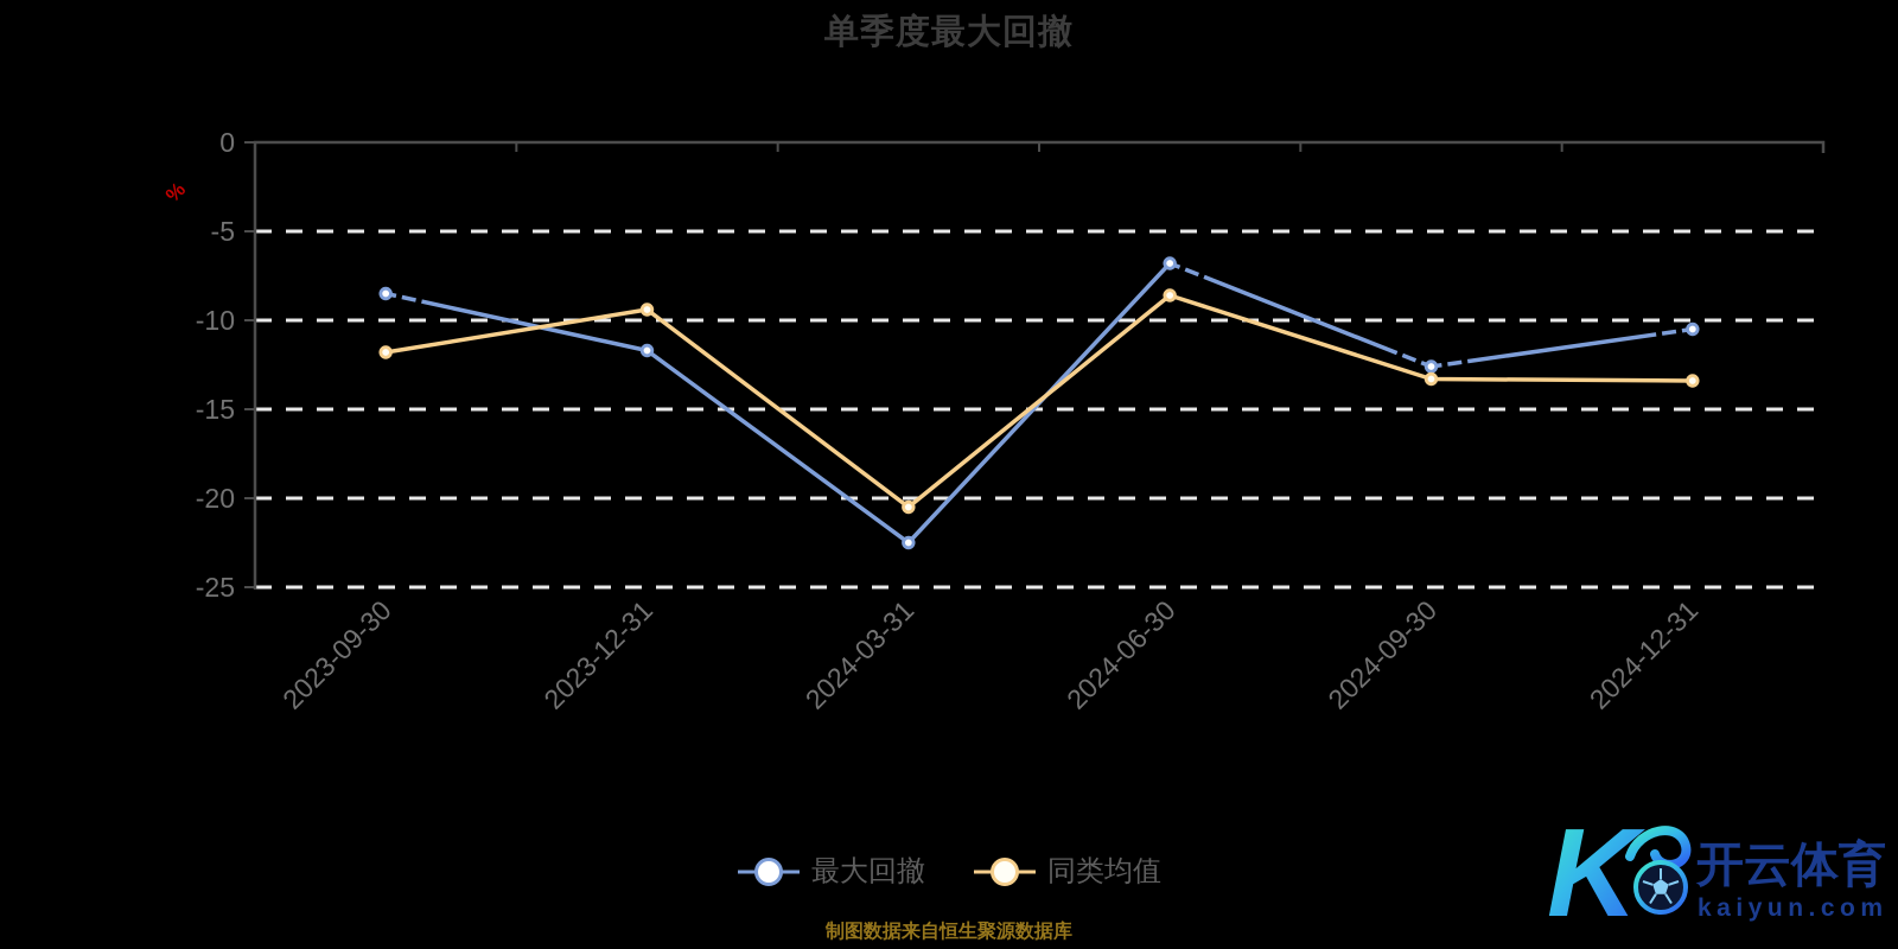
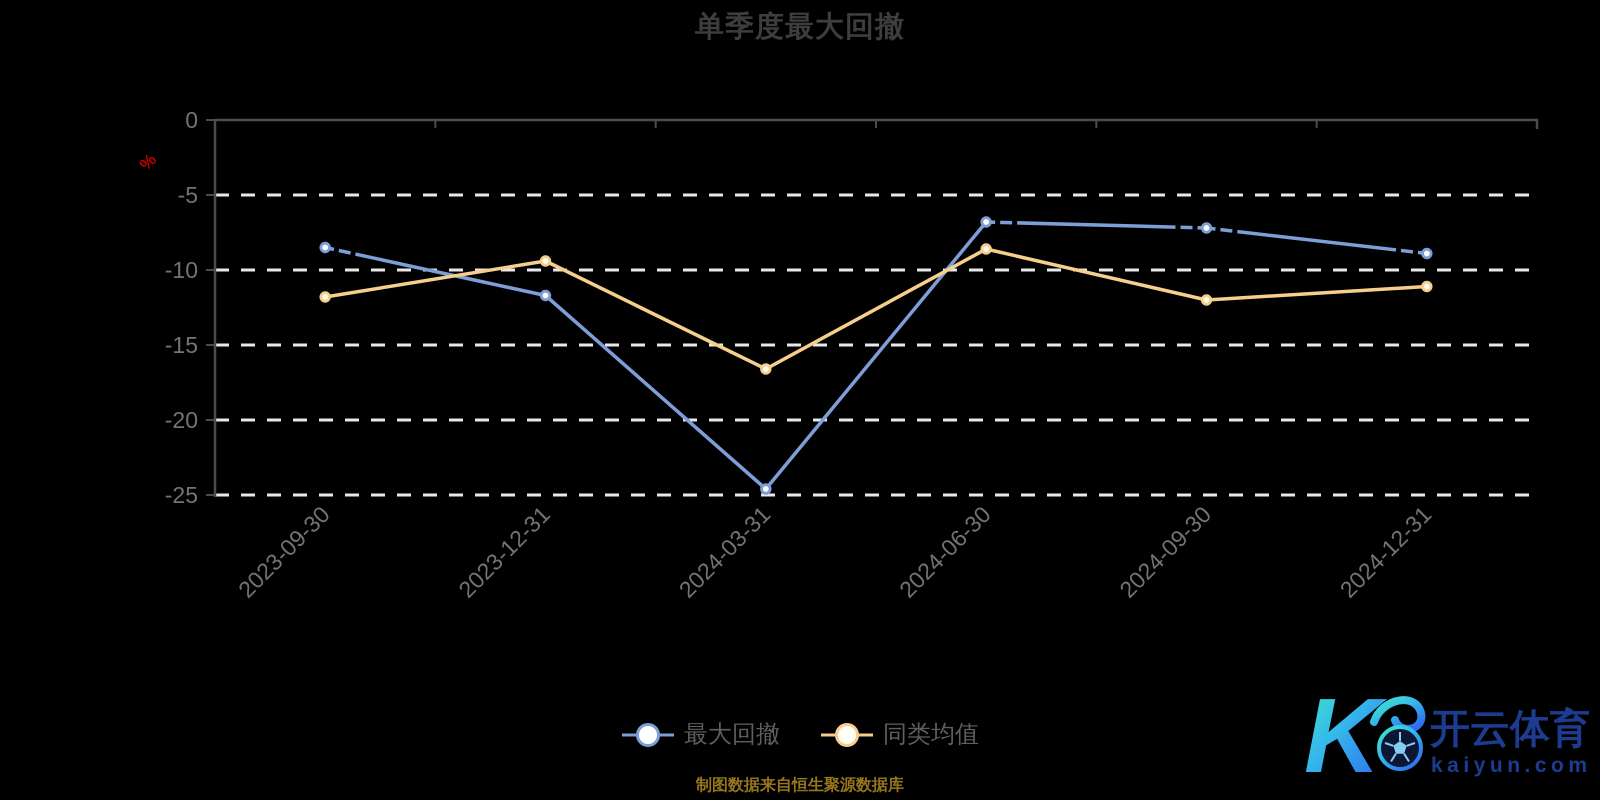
最大回撤/2024-03-31: -22.5 -> -24.6
同类均值/2024-03-31: -20.5 -> -16.6
最大回撤/2024-09-30: -12.6 -> -7.2
同类均值/2024-09-30: -13.3 -> -12.0
最大回撤/2024-12-31: -10.5 -> -8.9
同类均值/2024-12-31: -13.4 -> -11.1
